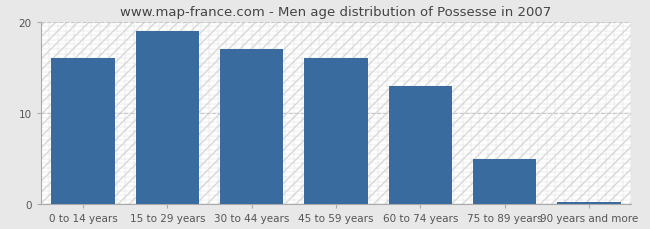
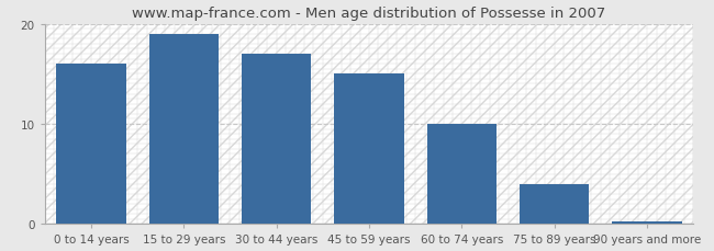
45 to 59 years: 16.0 -> 15.0
60 to 74 years: 13.0 -> 10.0
75 to 89 years: 5.0 -> 4.0
